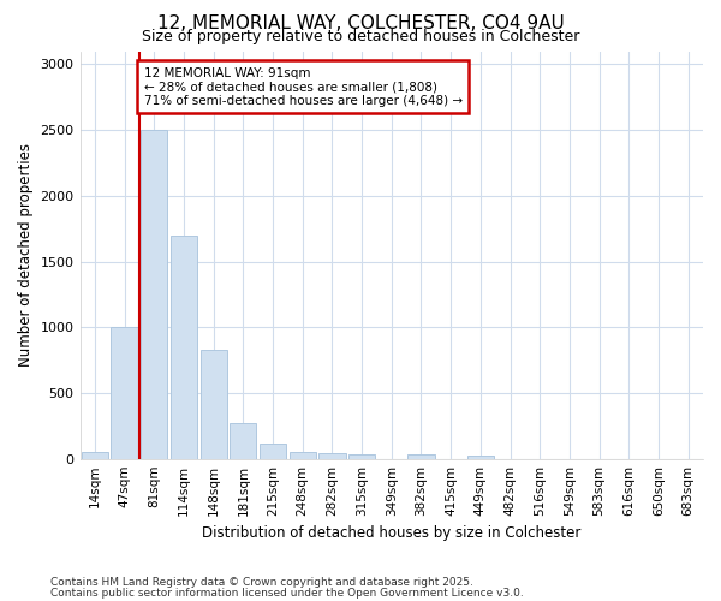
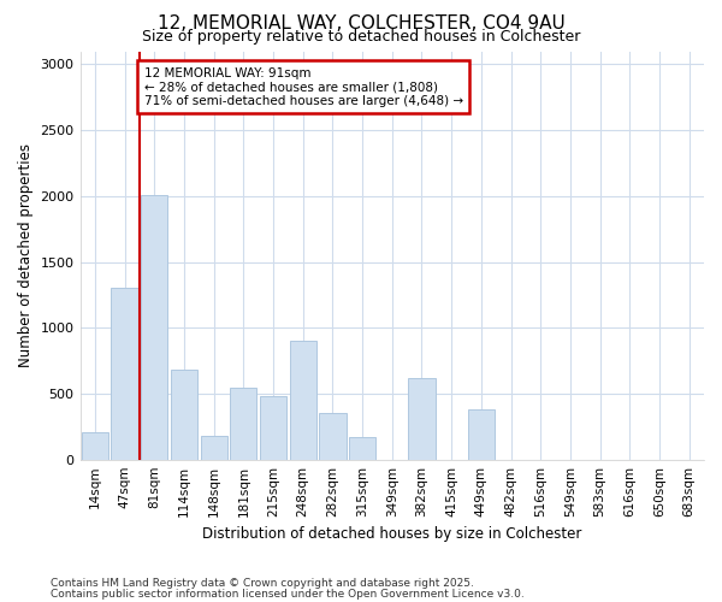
14sqm: 50 -> 210
47sqm: 1000 -> 1300
81sqm: 2500 -> 2010
114sqm: 1700 -> 680
148sqm: 830 -> 180
181sqm: 270 -> 550
215sqm: 120 -> 480
248sqm: 50 -> 900
282sqm: 40 -> 350
315sqm: 30 -> 170
382sqm: 30 -> 620
449sqm: 20 -> 380
